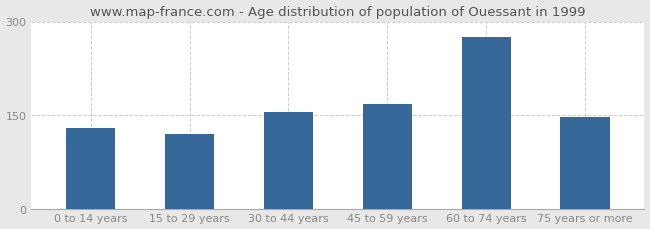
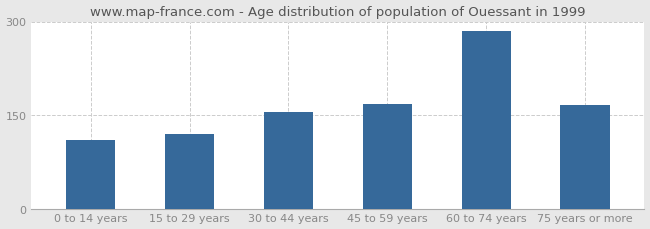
0 to 14 years: 130 -> 110
60 to 74 years: 275 -> 284
75 years or more: 147 -> 166
